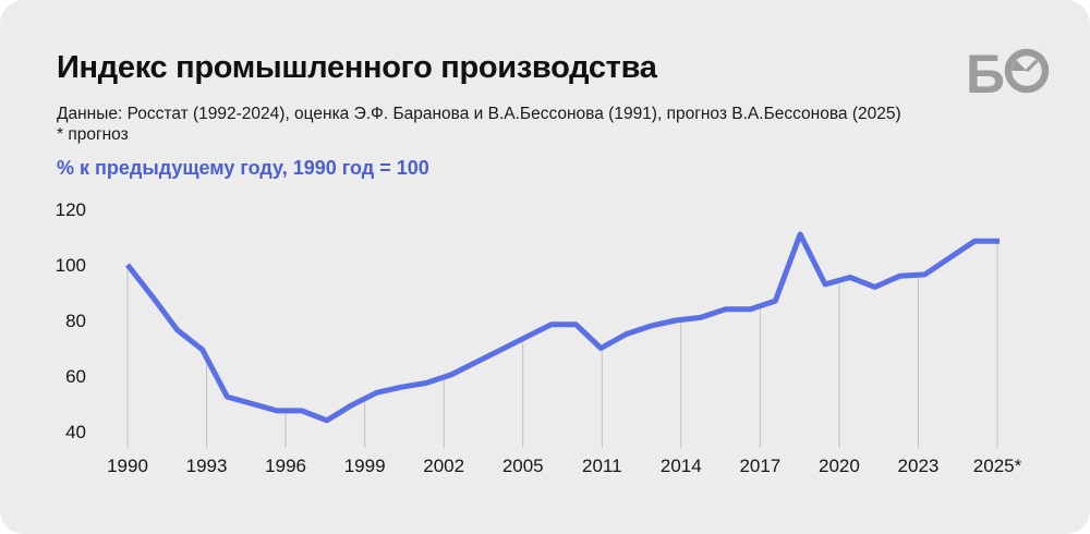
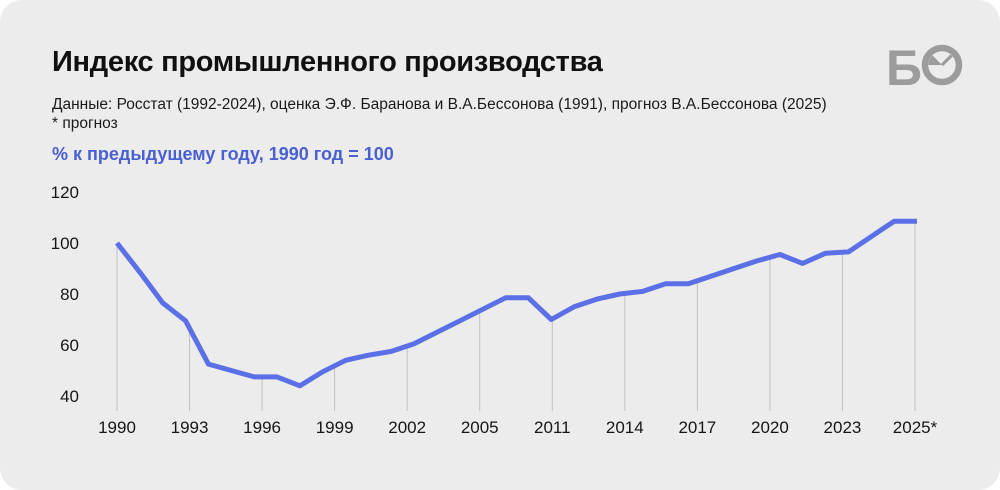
2017: 111 -> 90
